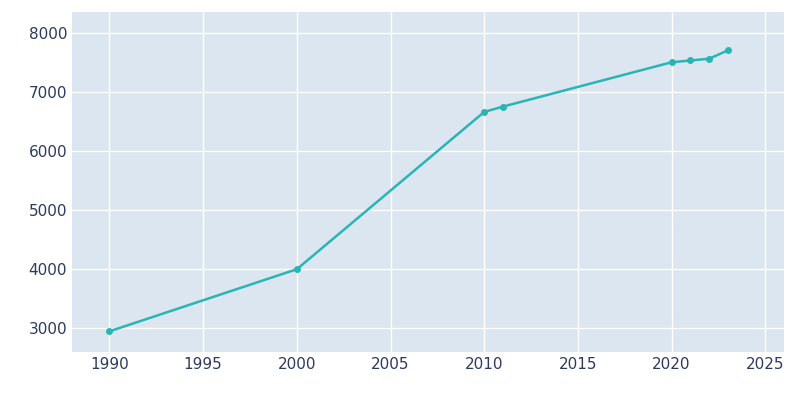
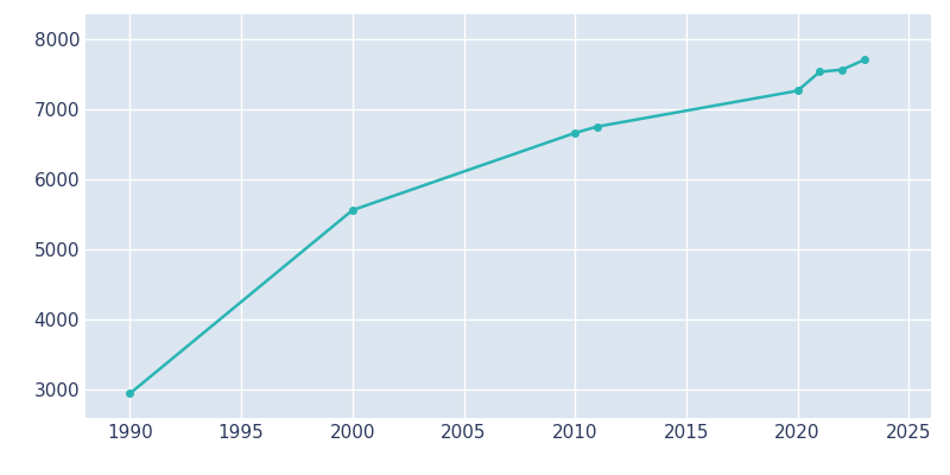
2000: 4000 -> 5560
2020: 7500 -> 7260
